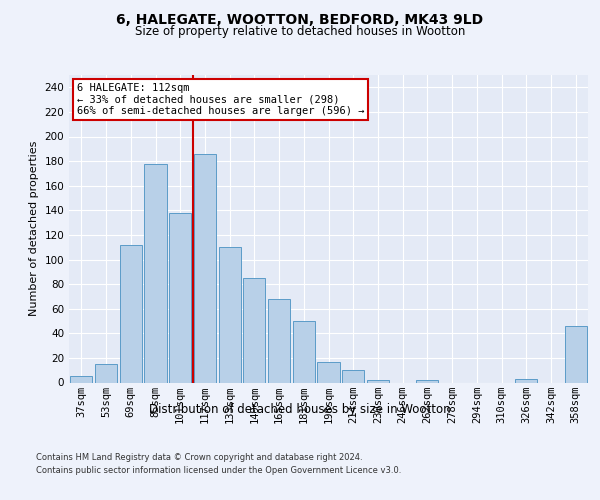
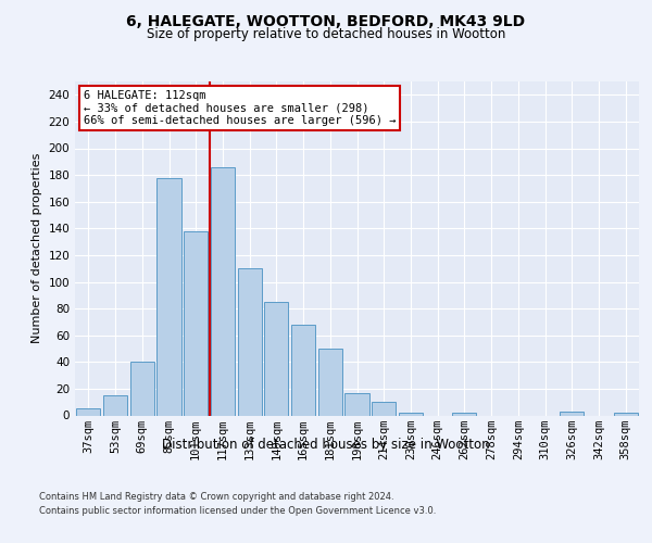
69sqm: 112 -> 40
358sqm: 46 -> 2
